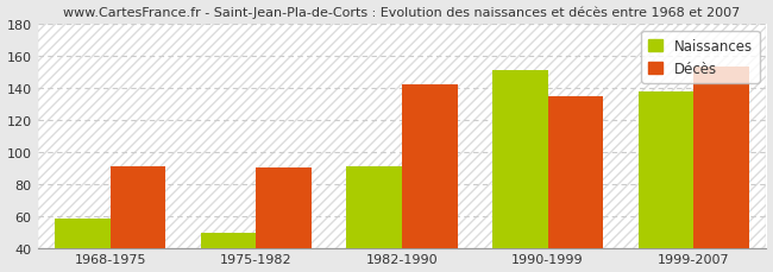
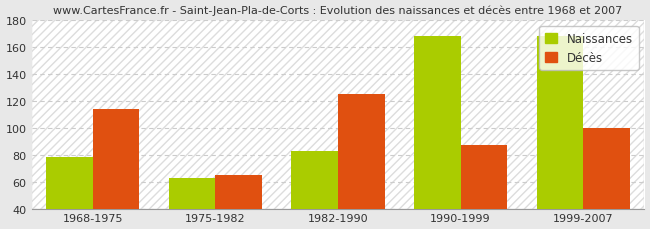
Naissances/1968-1975: 58 -> 78
Décès/1968-1975: 91 -> 114
Naissances/1975-1982: 49 -> 63
Décès/1975-1982: 90 -> 65
Naissances/1982-1990: 91 -> 83
Décès/1982-1990: 142 -> 125
Naissances/1990-1999: 151 -> 168
Décès/1990-1999: 135 -> 87
Naissances/1999-2007: 138 -> 168
Décès/1999-2007: 153 -> 100
